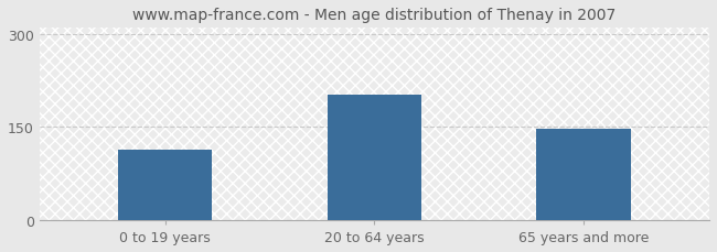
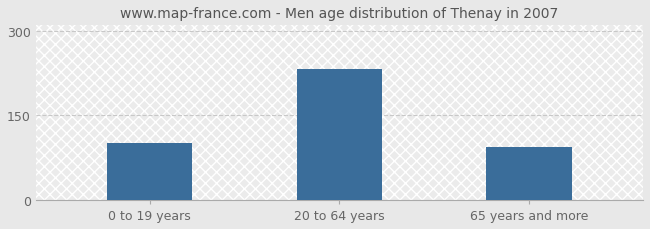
0 to 19 years: 114 -> 101
20 to 64 years: 202 -> 232
65 years and more: 148 -> 94
